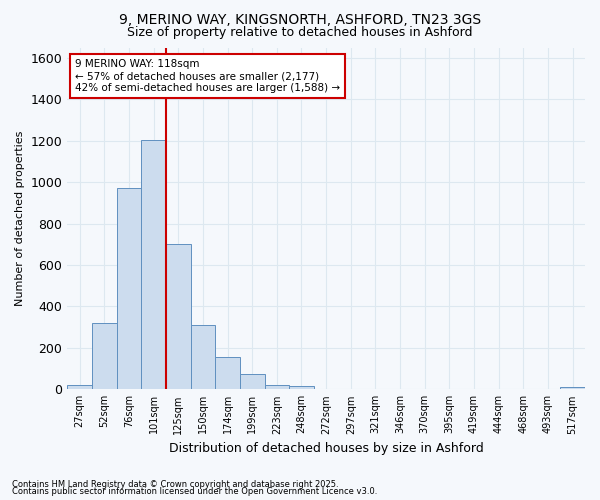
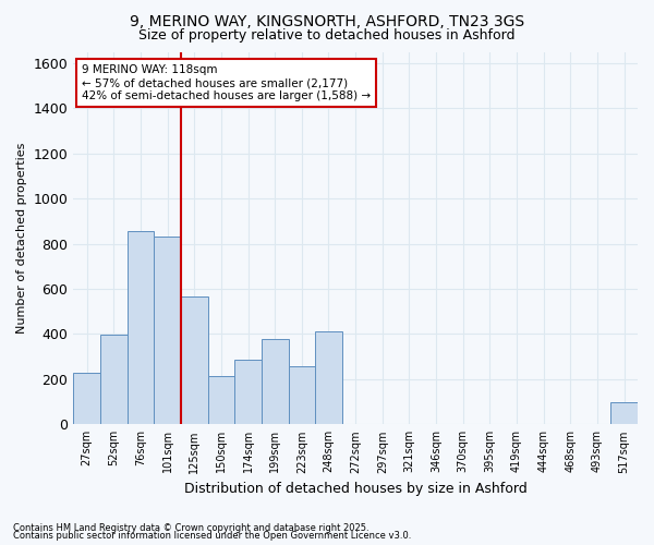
27sqm: 22 -> 230
52sqm: 320 -> 395
76sqm: 970 -> 855
101sqm: 1205 -> 830
125sqm: 700 -> 565
150sqm: 310 -> 215
174sqm: 155 -> 285
199sqm: 75 -> 380
223sqm: 22 -> 255
248sqm: 18 -> 410
517sqm: 12 -> 100
